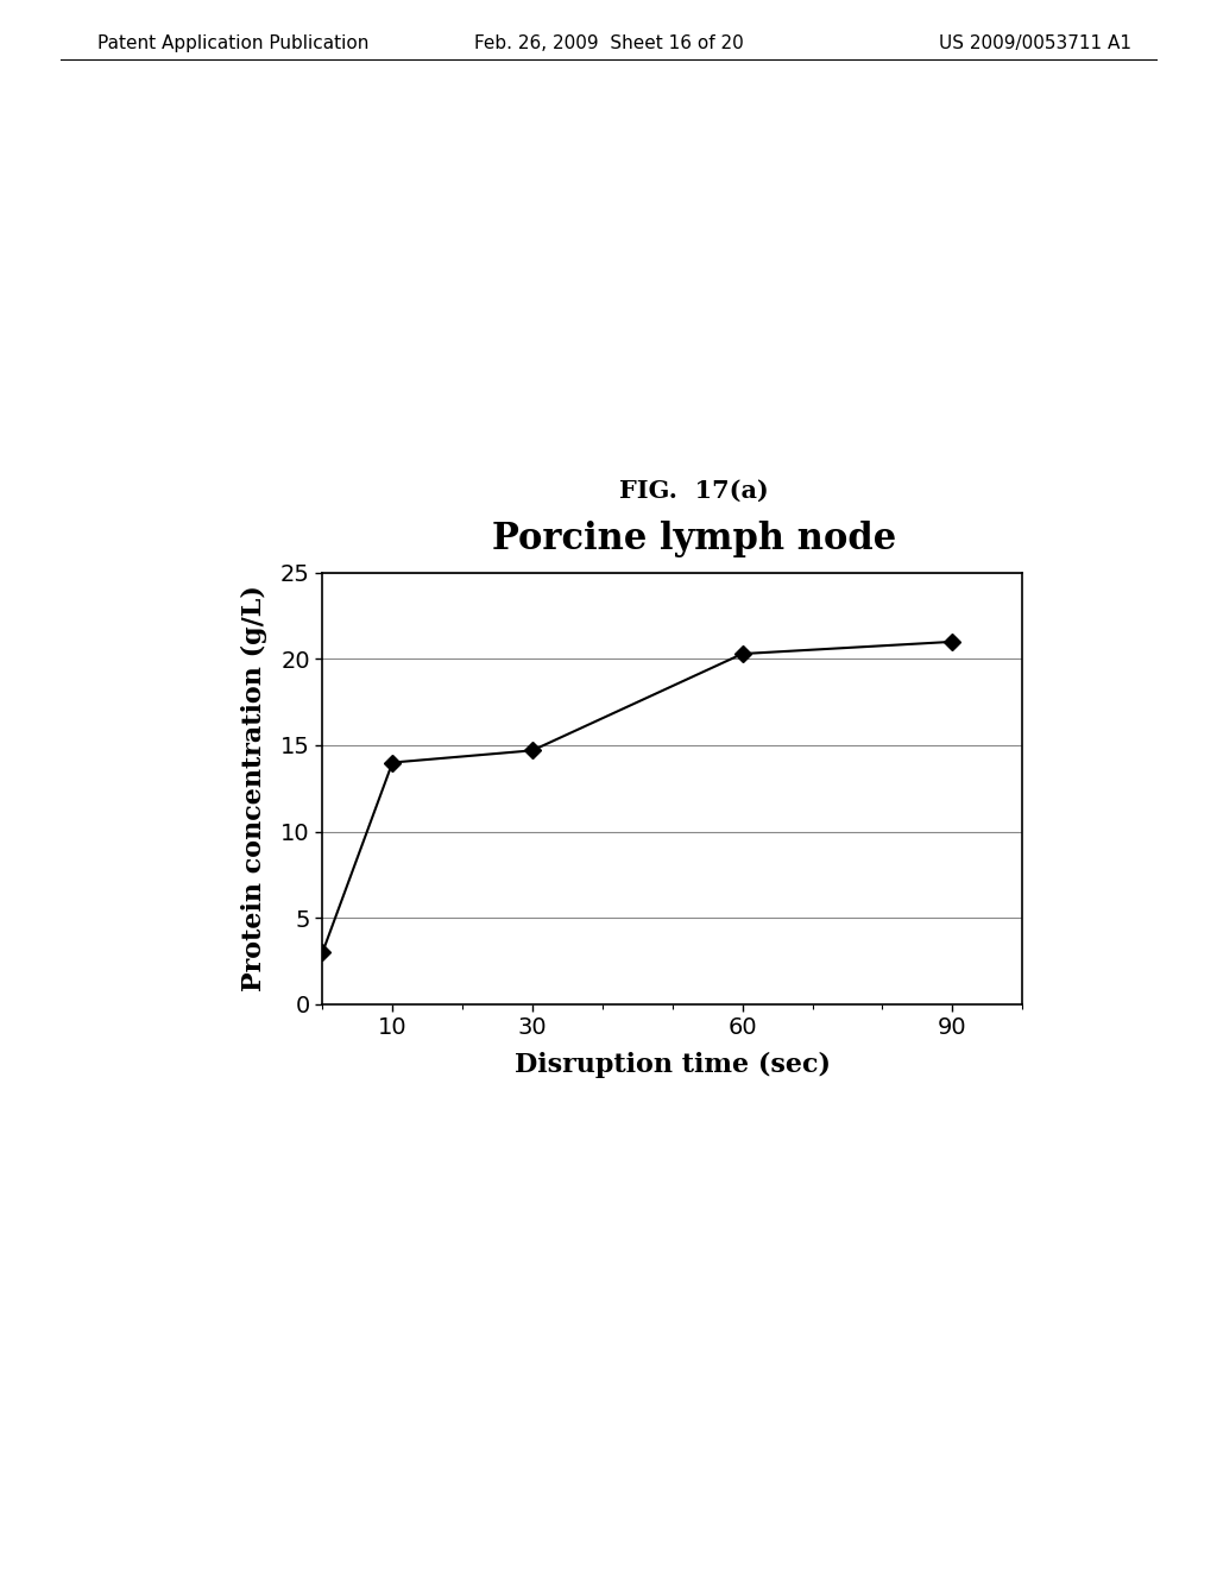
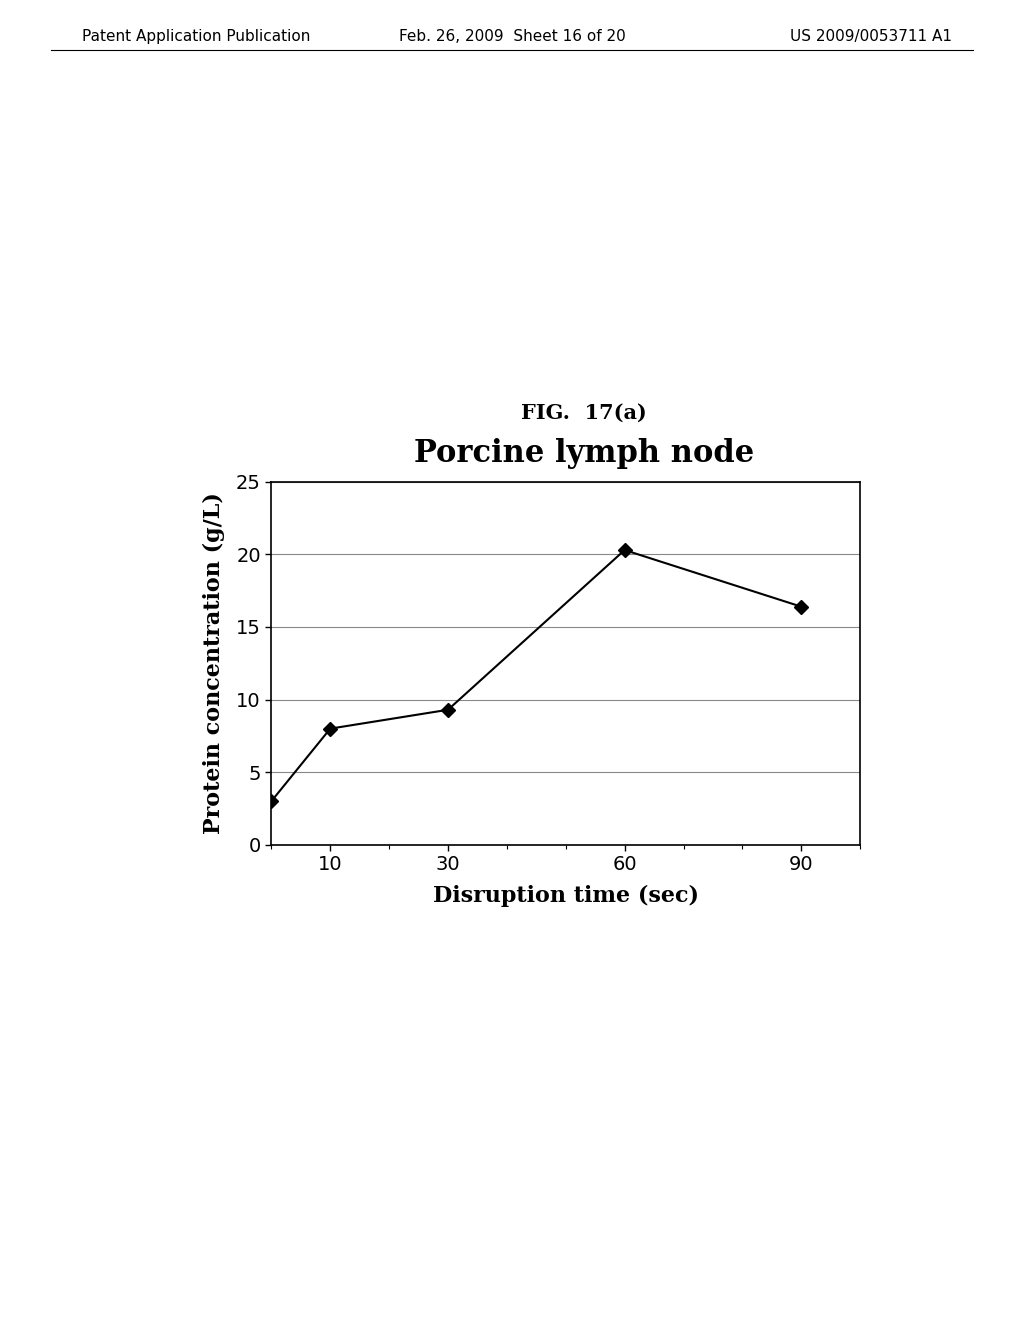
10: 14.0 -> 8.0
30: 14.7 -> 9.3
90: 21.0 -> 16.4
